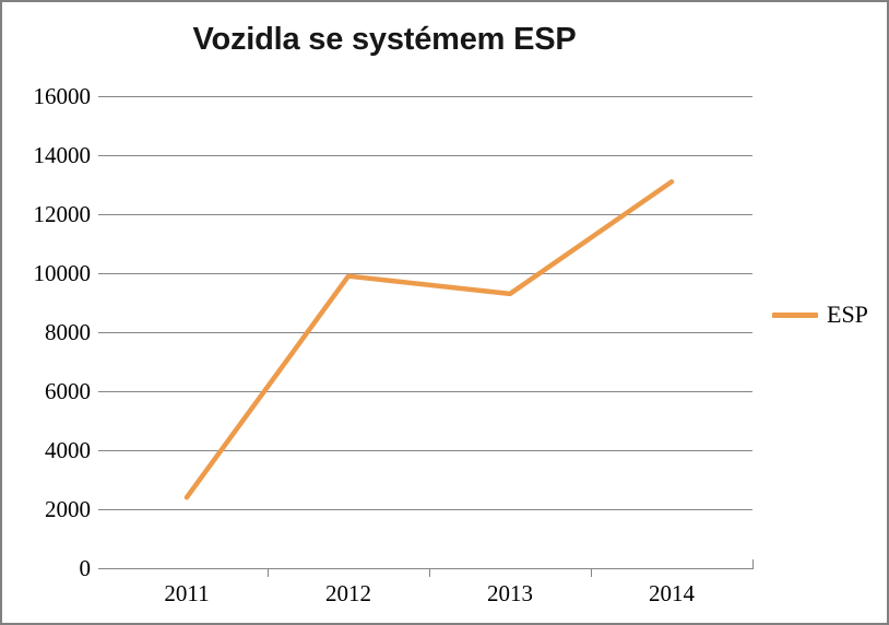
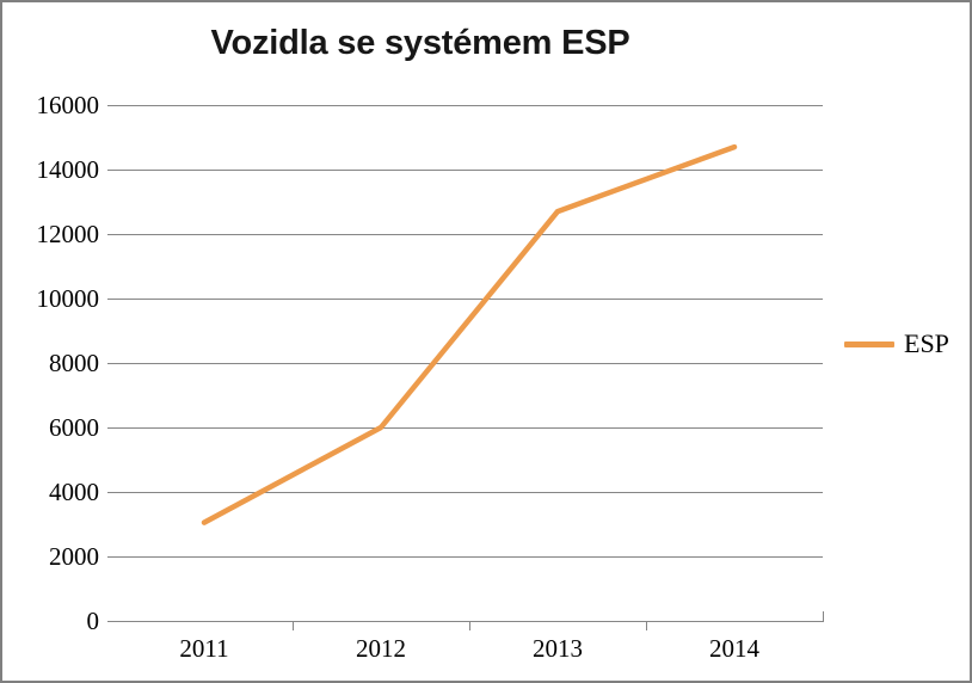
2011: 2400 -> 3000
2012: 9900 -> 6000
2013: 9300 -> 12700
2014: 13100 -> 14700
